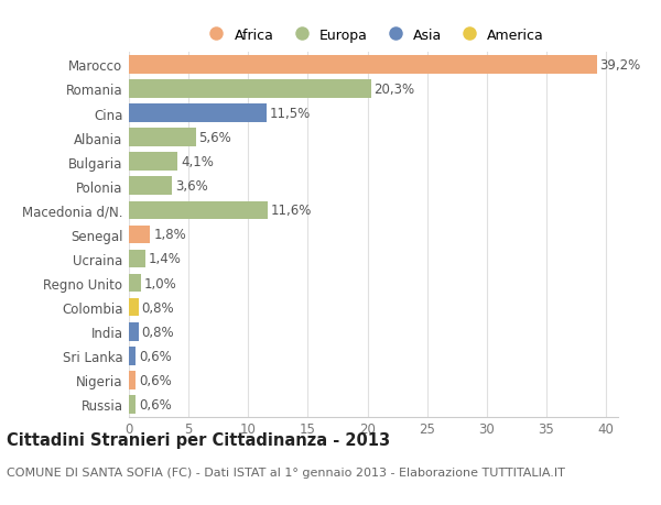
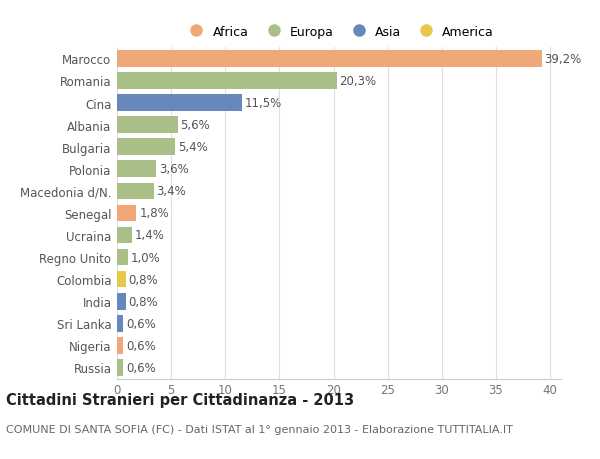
Bulgaria: 4,1% -> 5,4%
Macedonia d/N.: 11,6% -> 3,4%
